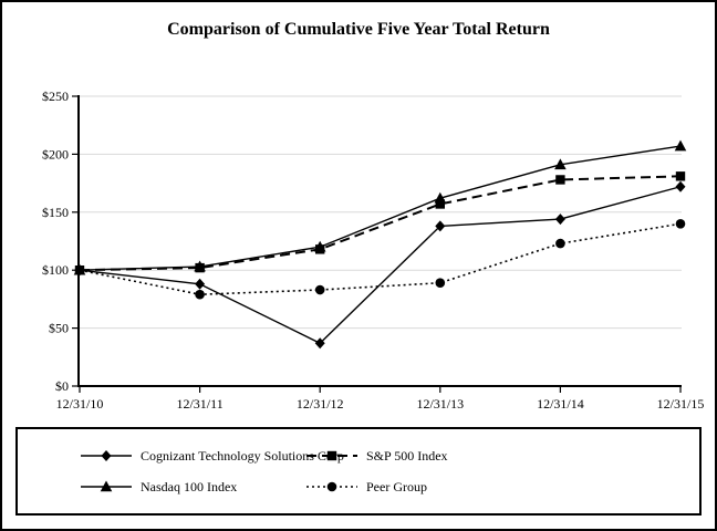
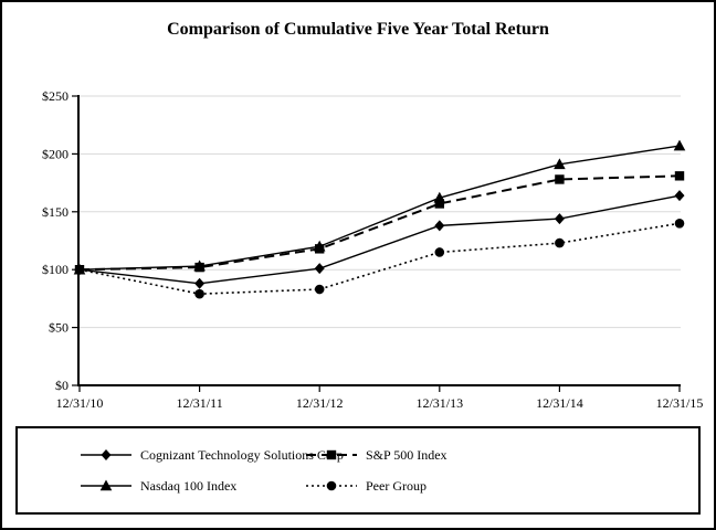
Cognizant Technology Solutions Corp/12/31/12: $37 -> $101
Peer Group/12/31/13: $89 -> $115
Cognizant Technology Solutions Corp/12/31/15: $172 -> $164
